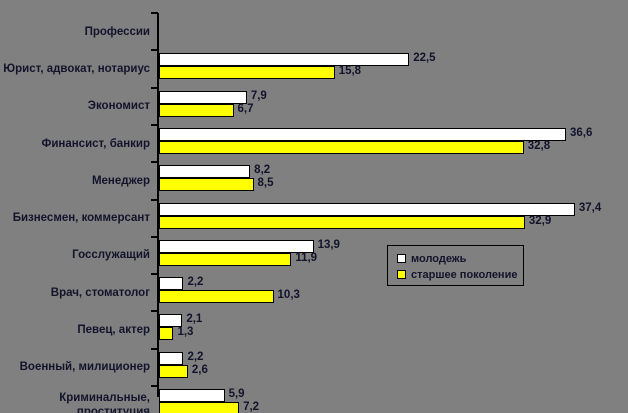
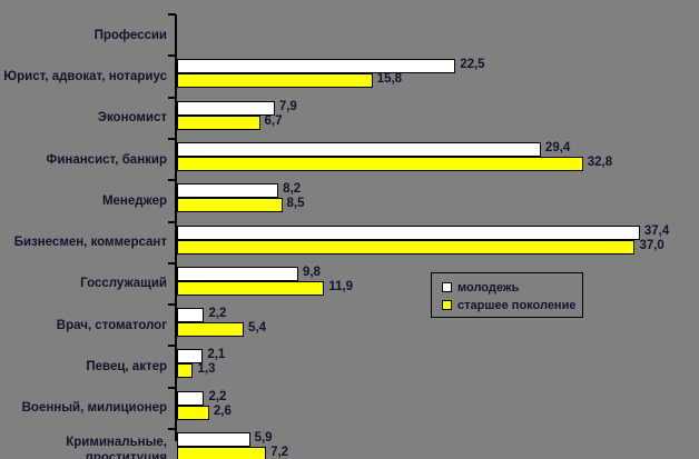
молодежь/Финансист, банкир: 36,6 -> 29,4
старшее поколение/Бизнесмен, коммерсант: 32,9 -> 37,0
молодежь/Госслужащий: 13,9 -> 9,8
старшее поколение/Врач, стоматолог: 10,3 -> 5,4
